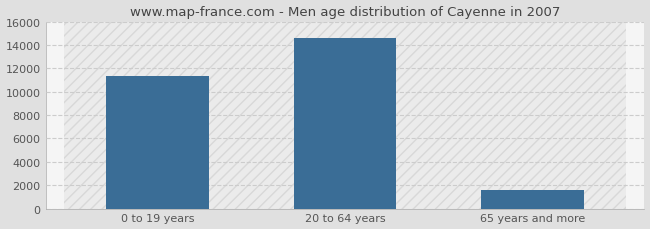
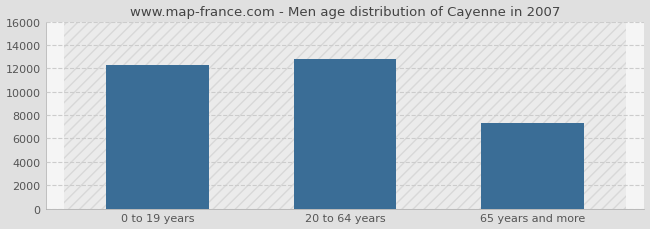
0 to 19 years: 11300 -> 12300
20 to 64 years: 14600 -> 12800
65 years and more: 1600 -> 7300
